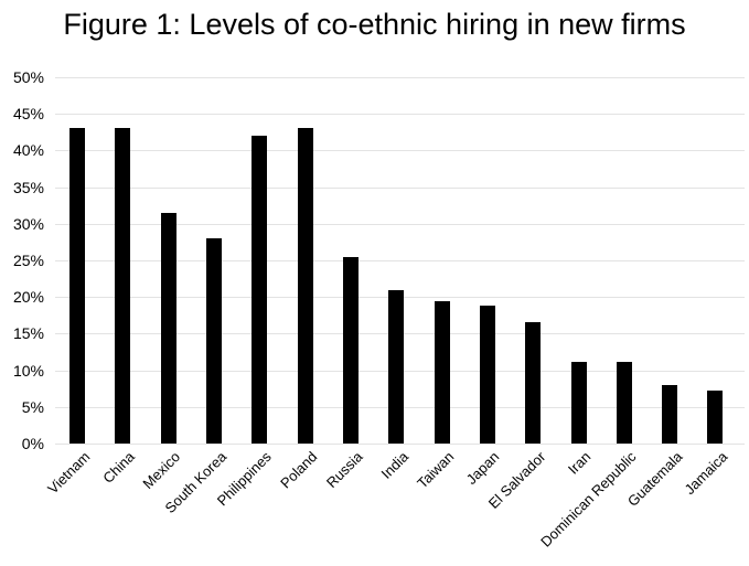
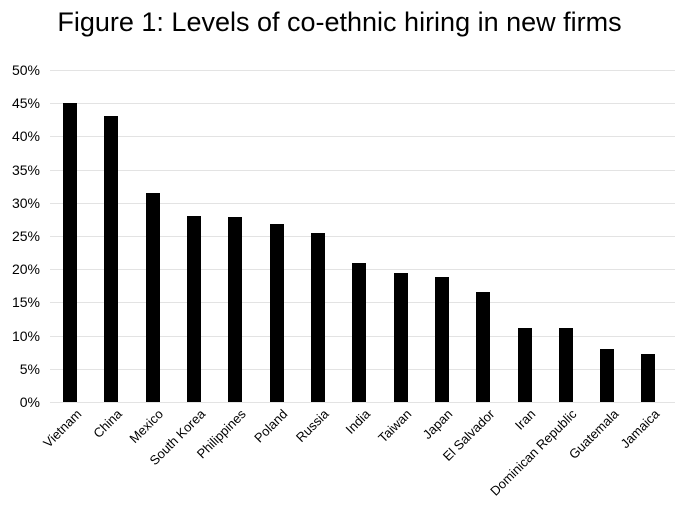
Vietnam: 43% -> 45%
Philippines: 42% -> 28%
Poland: 43% -> 27%
